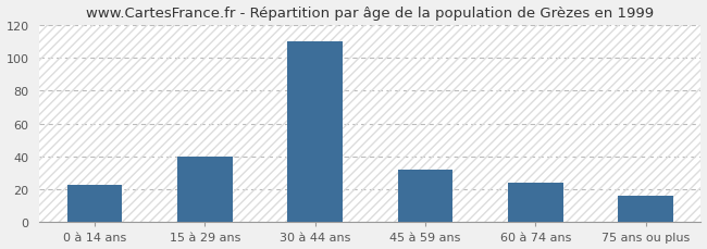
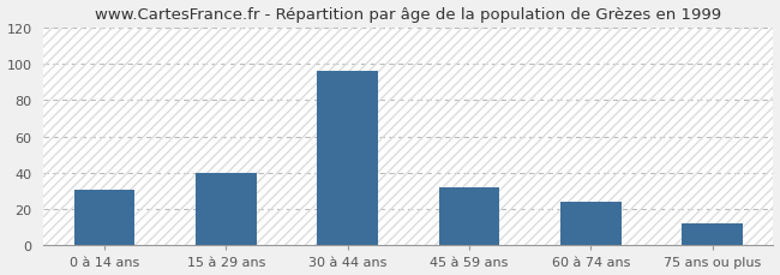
0 à 14 ans: 23 -> 31
30 à 44 ans: 110 -> 96
75 ans ou plus: 16 -> 12
